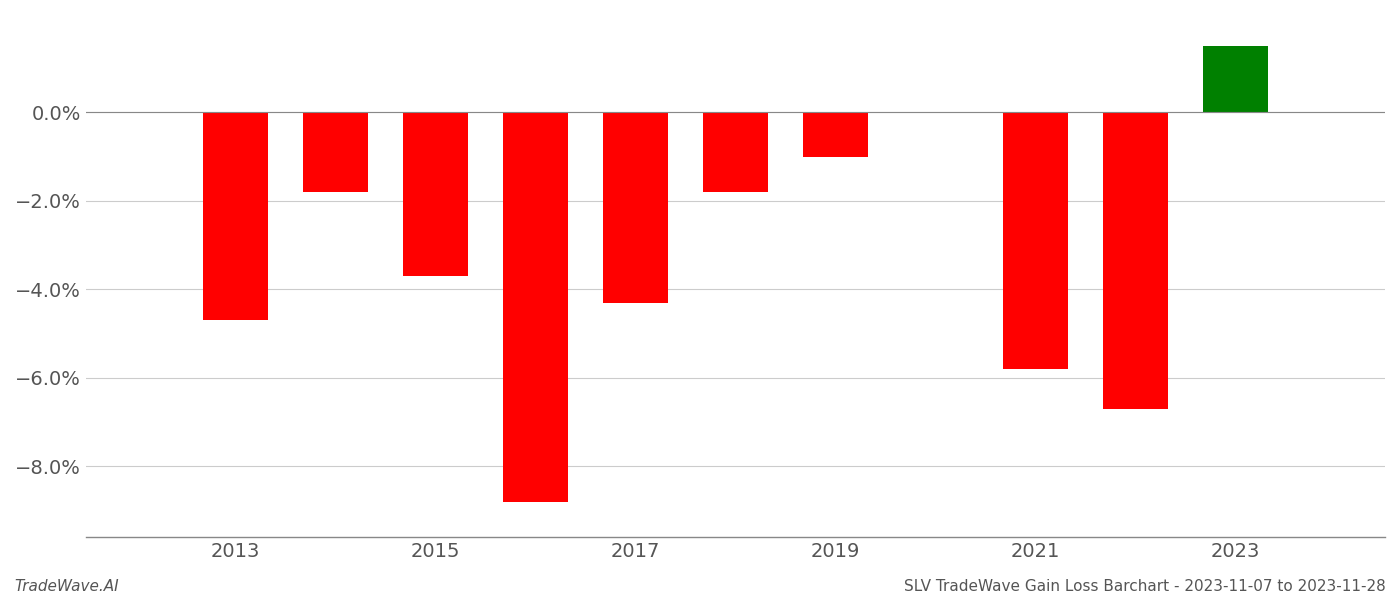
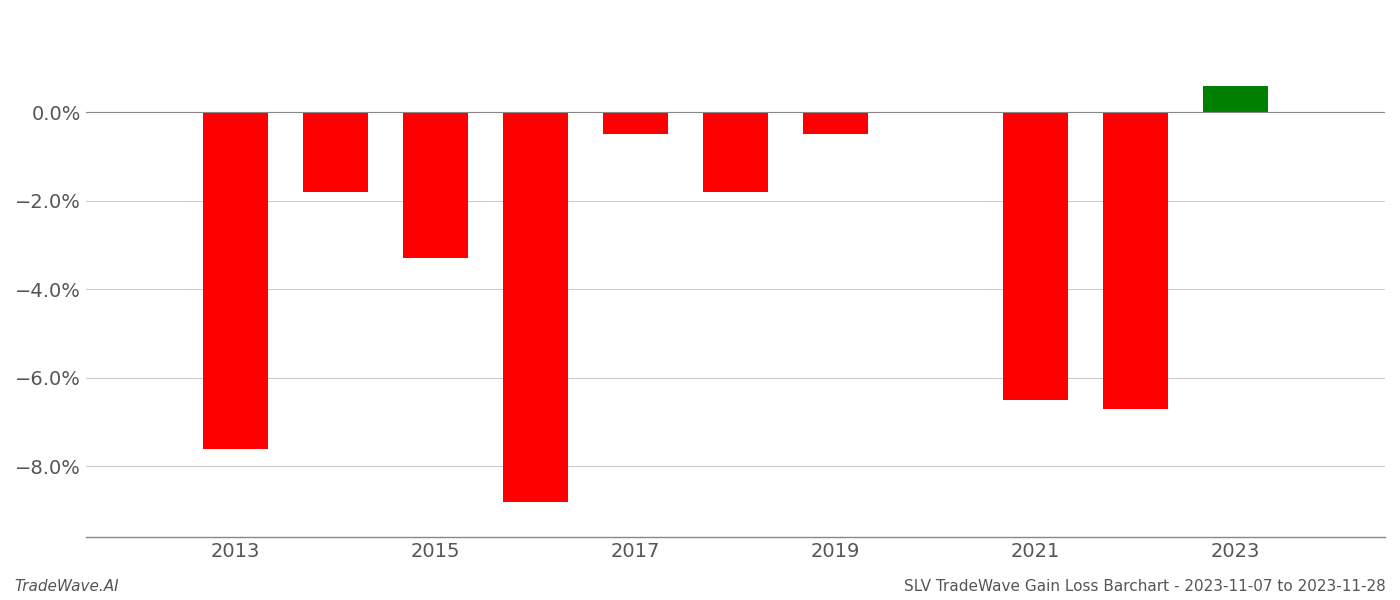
2013: -4.7% -> -7.6%
2015: -3.7% -> -3.3%
2017: -4.3% -> -0.5%
2019: -1.0% -> -0.5%
2021: -5.8% -> -6.5%
2023: 1.5% -> 0.6%
